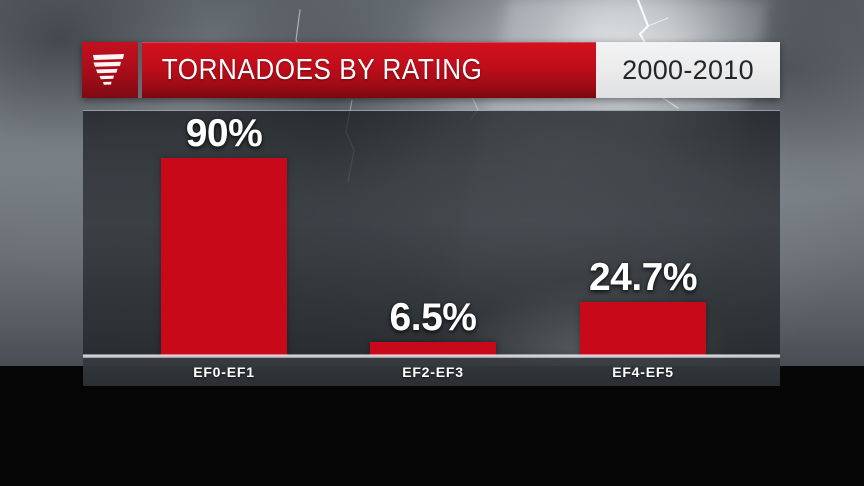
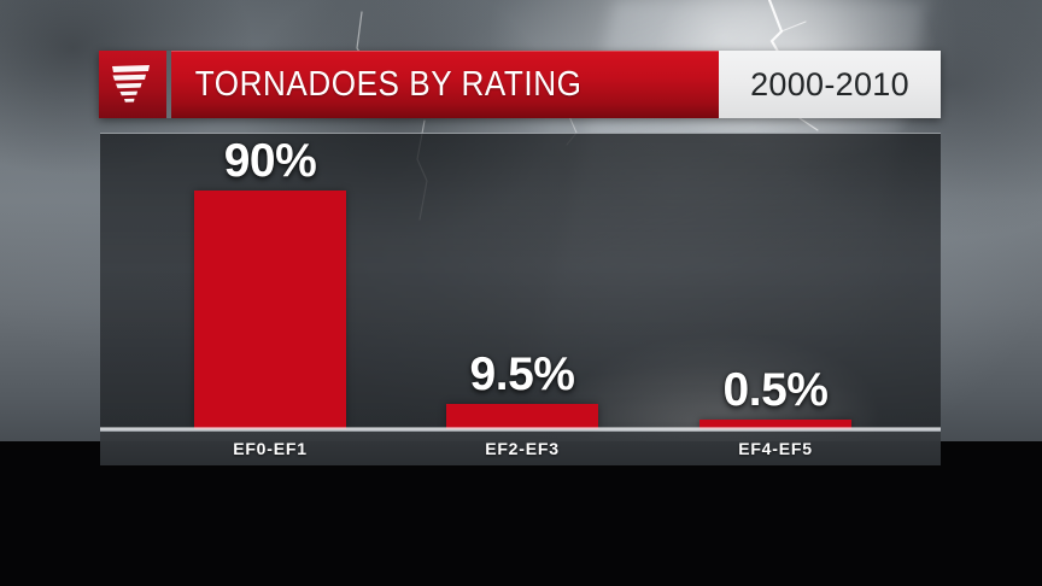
EF2-EF3: 6.5% -> 9.5%
EF4-EF5: 24.7% -> 0.5%
